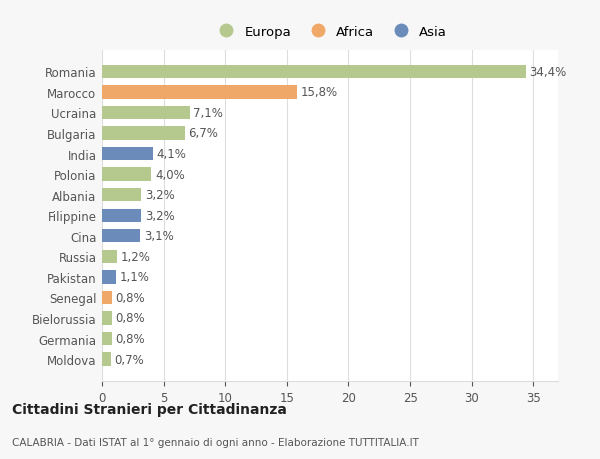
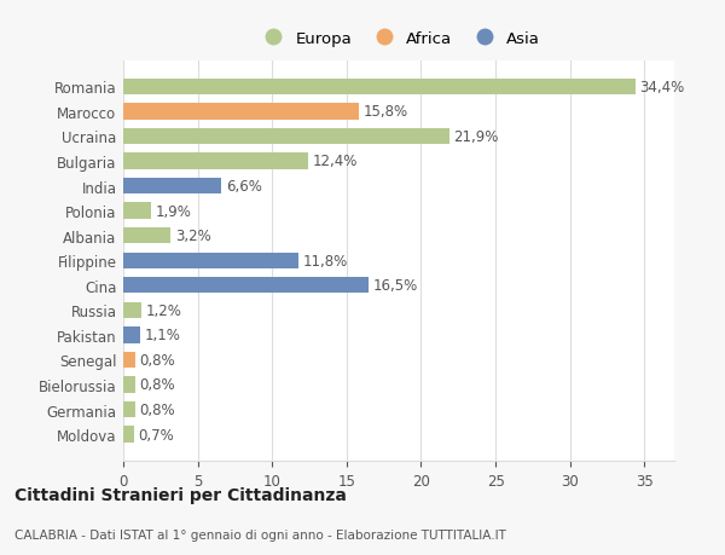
Ucraina: 7,1% -> 21,9%
Bulgaria: 6,7% -> 12,4%
India: 4,1% -> 6,6%
Polonia: 4,0% -> 1,9%
Filippine: 3,2% -> 11,8%
Cina: 3,1% -> 16,5%
